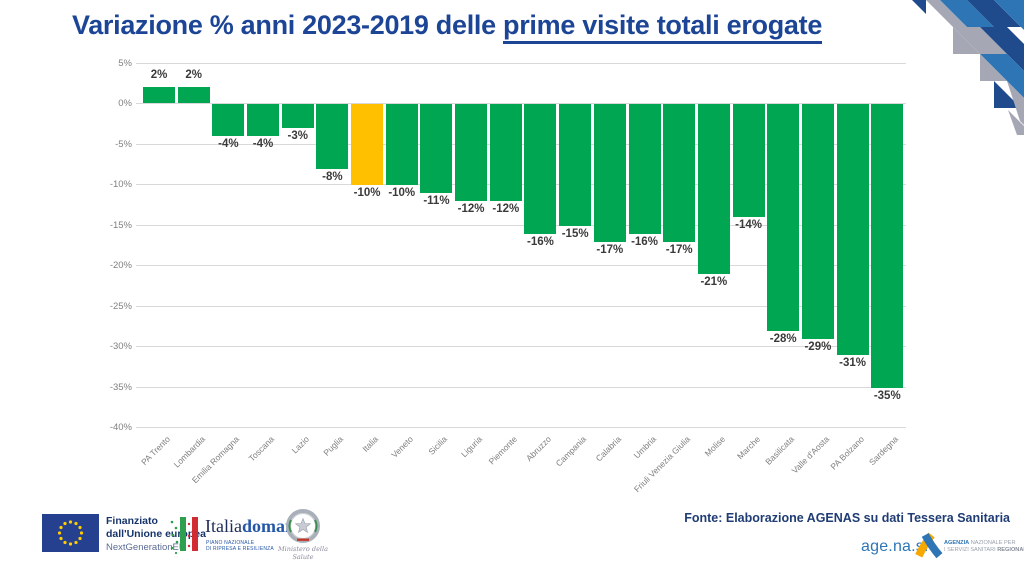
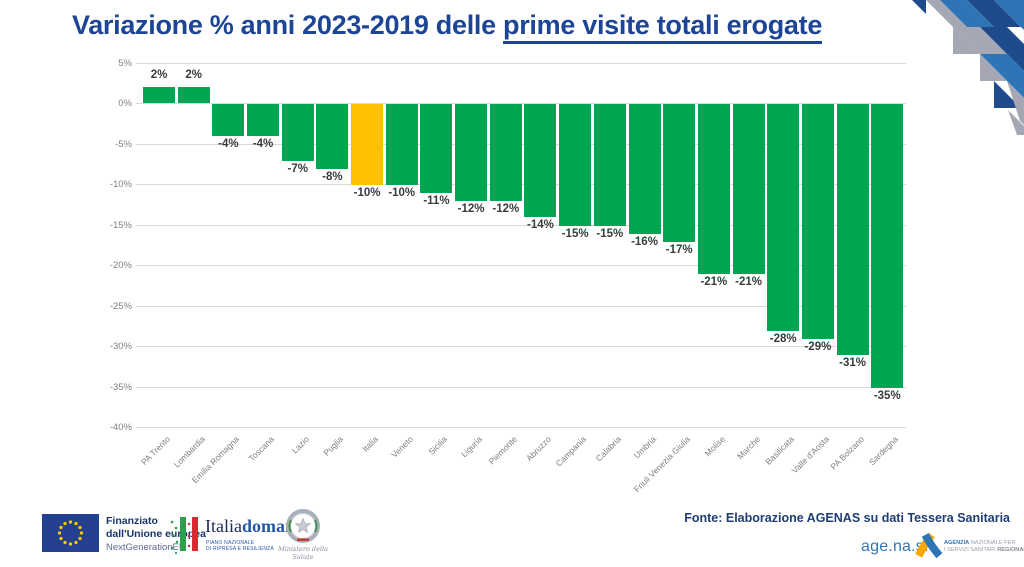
Lazio: -3% -> -7%
Abruzzo: -16% -> -14%
Calabria: -17% -> -15%
Marche: -14% -> -21%
